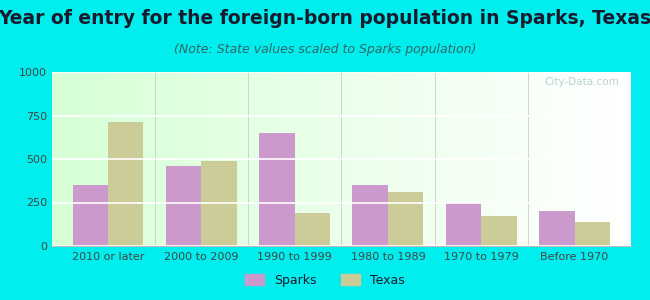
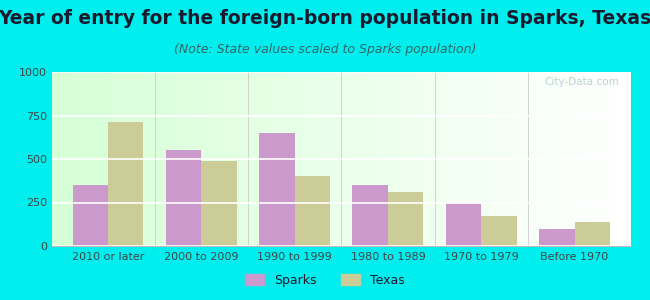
Sparks/2000 to 2009: 460 -> 550
Texas/1990 to 1999: 190 -> 400
Sparks/Before 1970: 200 -> 100
